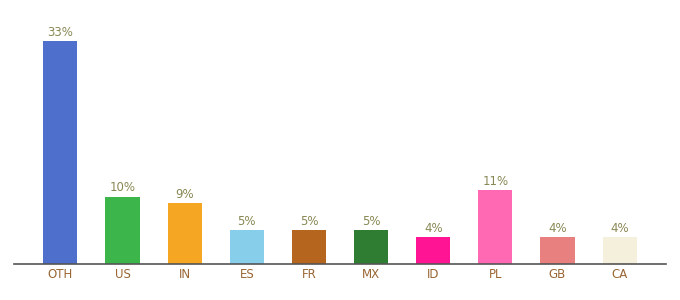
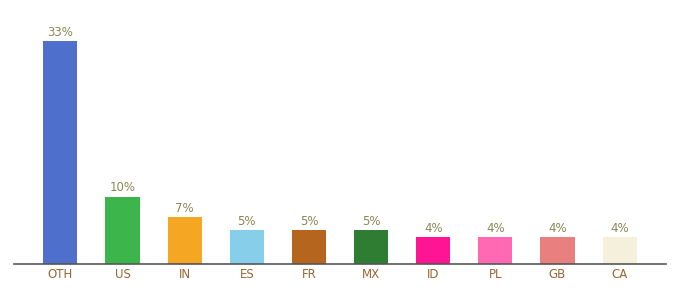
IN: 9% -> 7%
PL: 11% -> 4%
